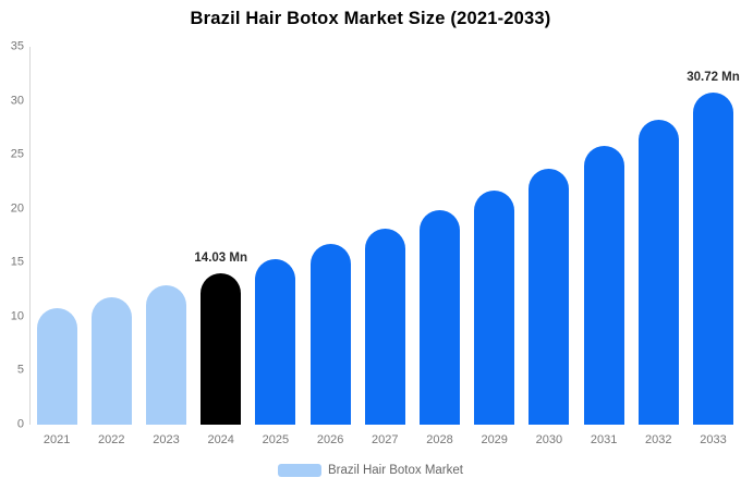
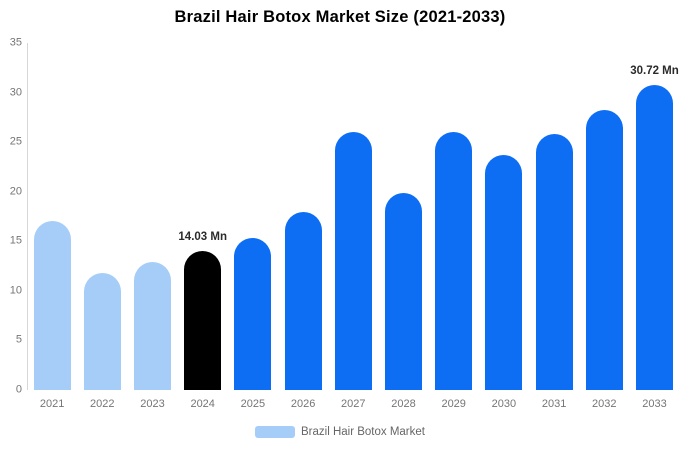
2021: 11 -> 17
2026: 17 -> 18
2027: 18 -> 26
2029: 22 -> 26
